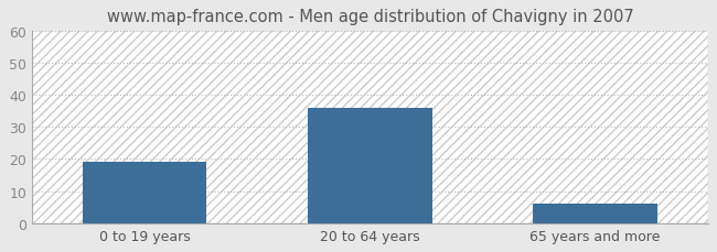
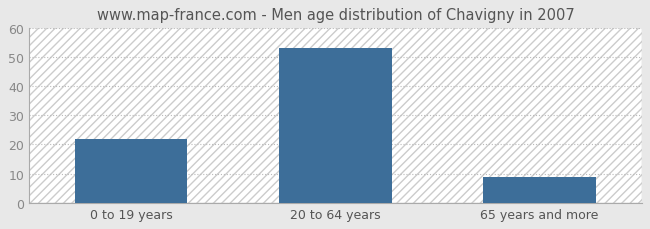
0 to 19 years: 19 -> 22
20 to 64 years: 36 -> 53
65 years and more: 6 -> 9
